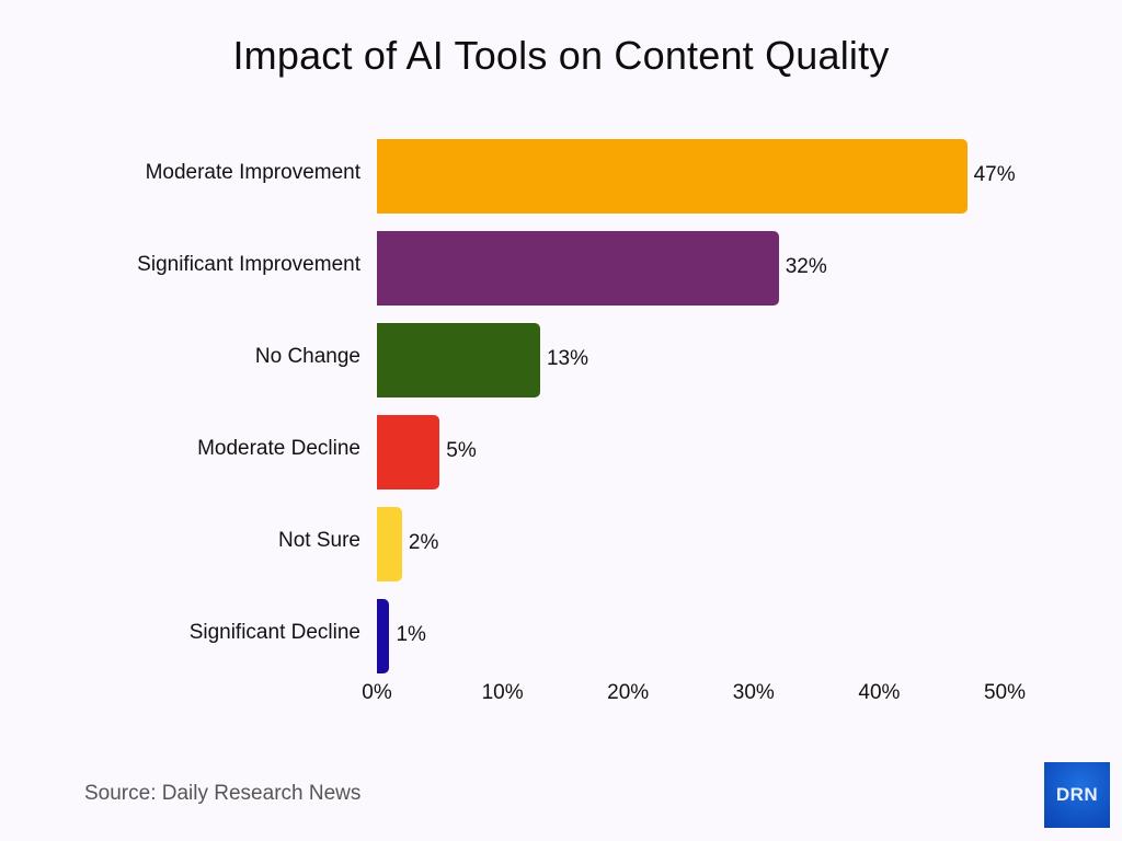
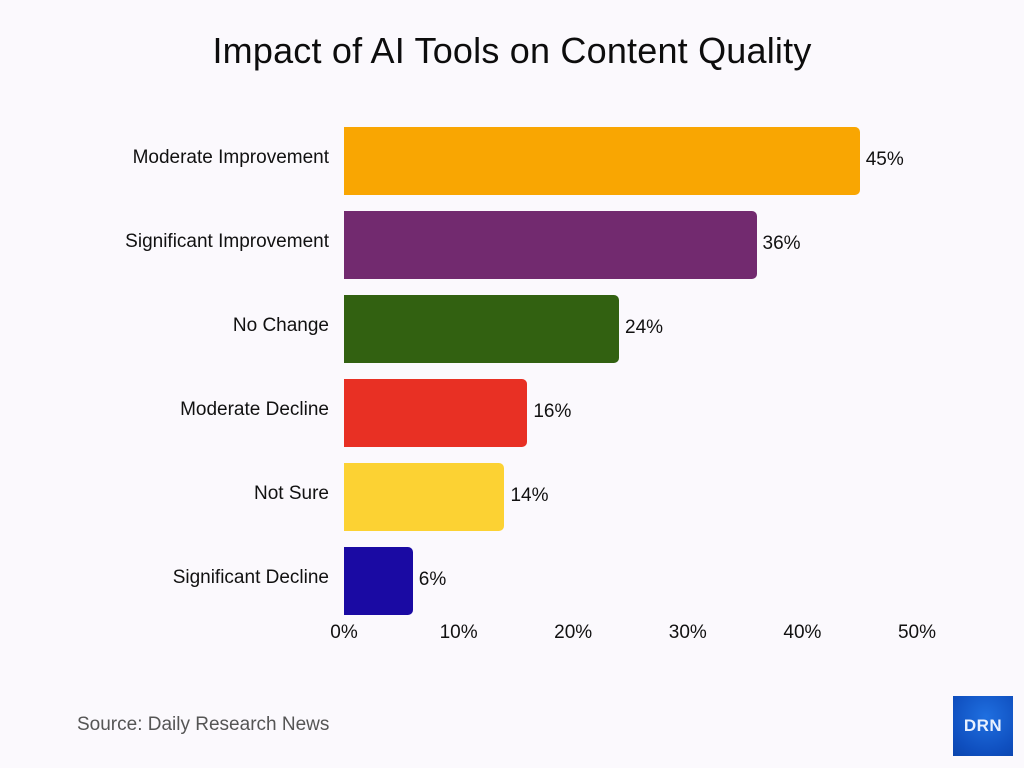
Moderate Improvement: 47% -> 45%
Significant Improvement: 32% -> 36%
No Change: 13% -> 24%
Moderate Decline: 5% -> 16%
Not Sure: 2% -> 14%
Significant Decline: 1% -> 6%
